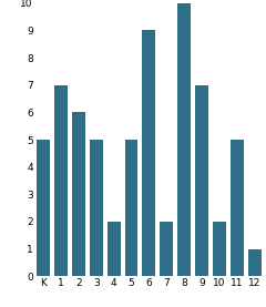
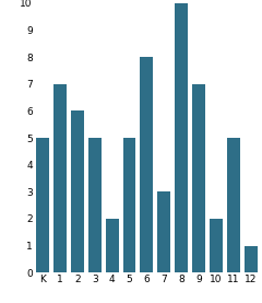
6: 9 -> 8
7: 2 -> 3
